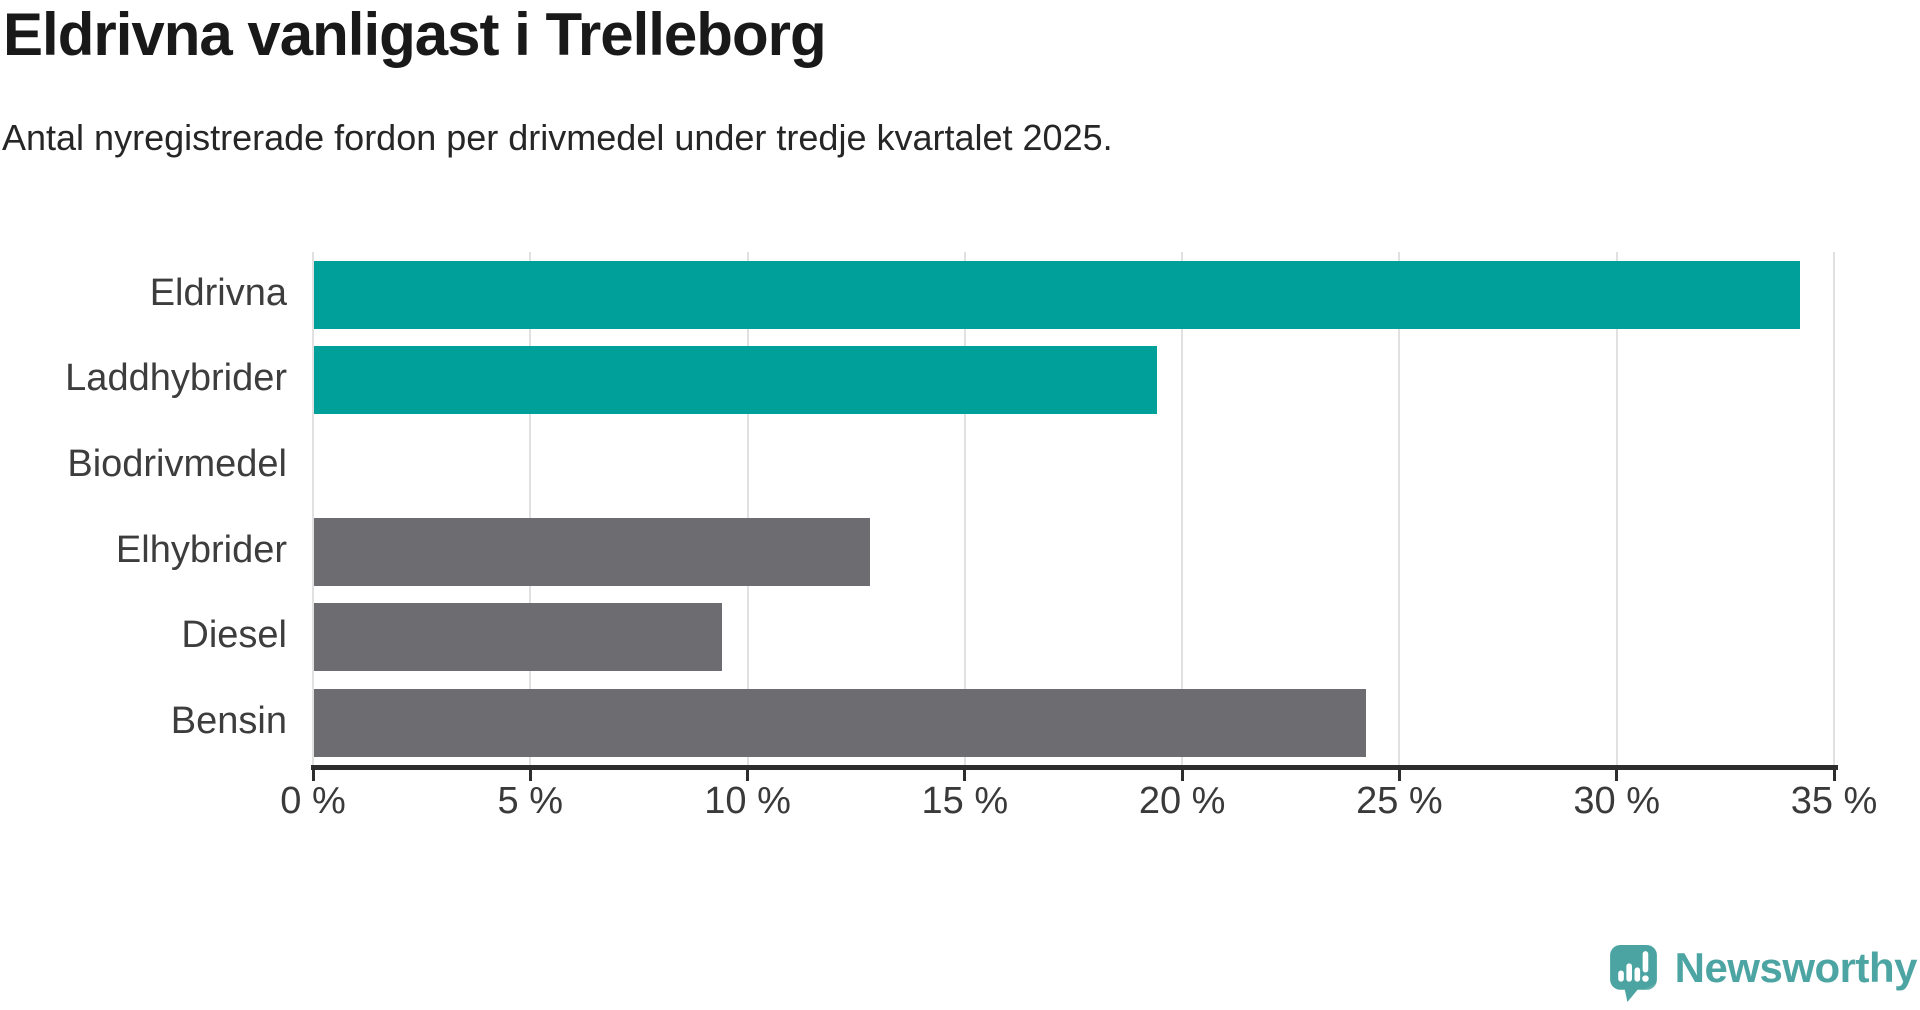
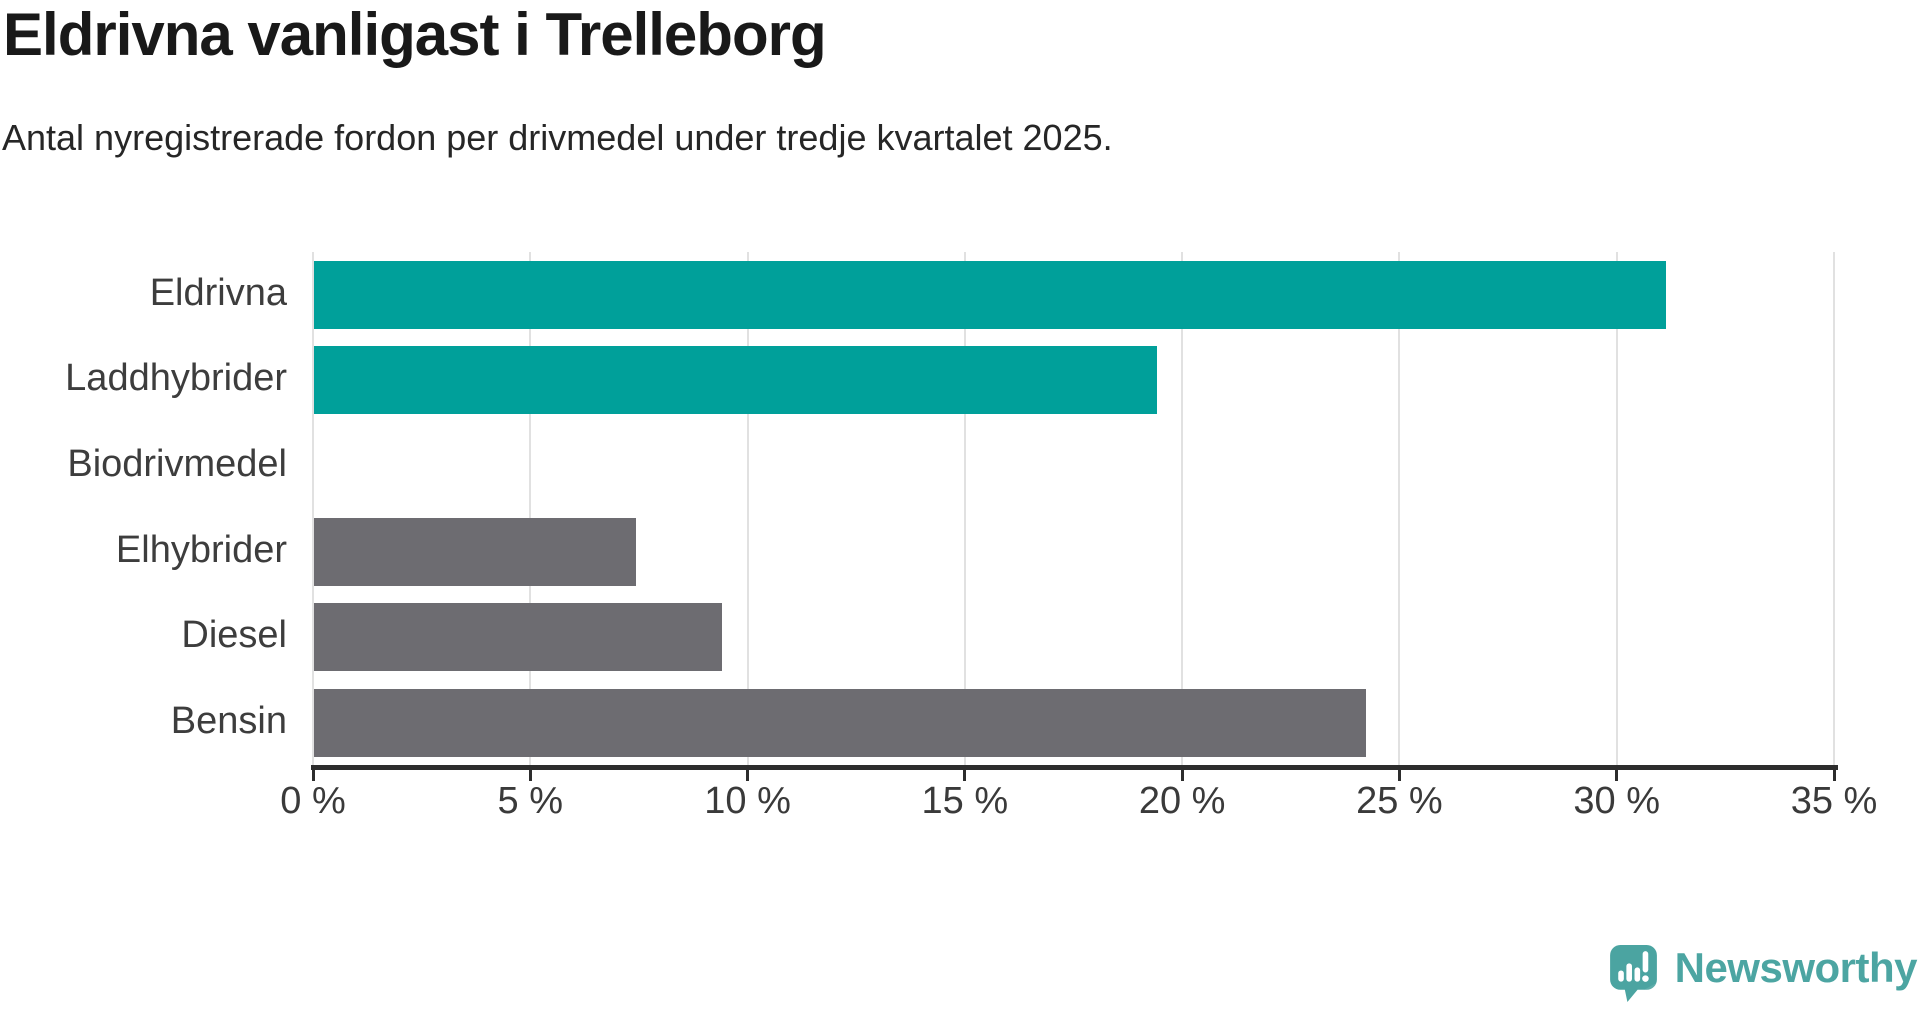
Eldrivna: 34.2% -> 31.1%
Elhybrider: 12.8% -> 7.4%
